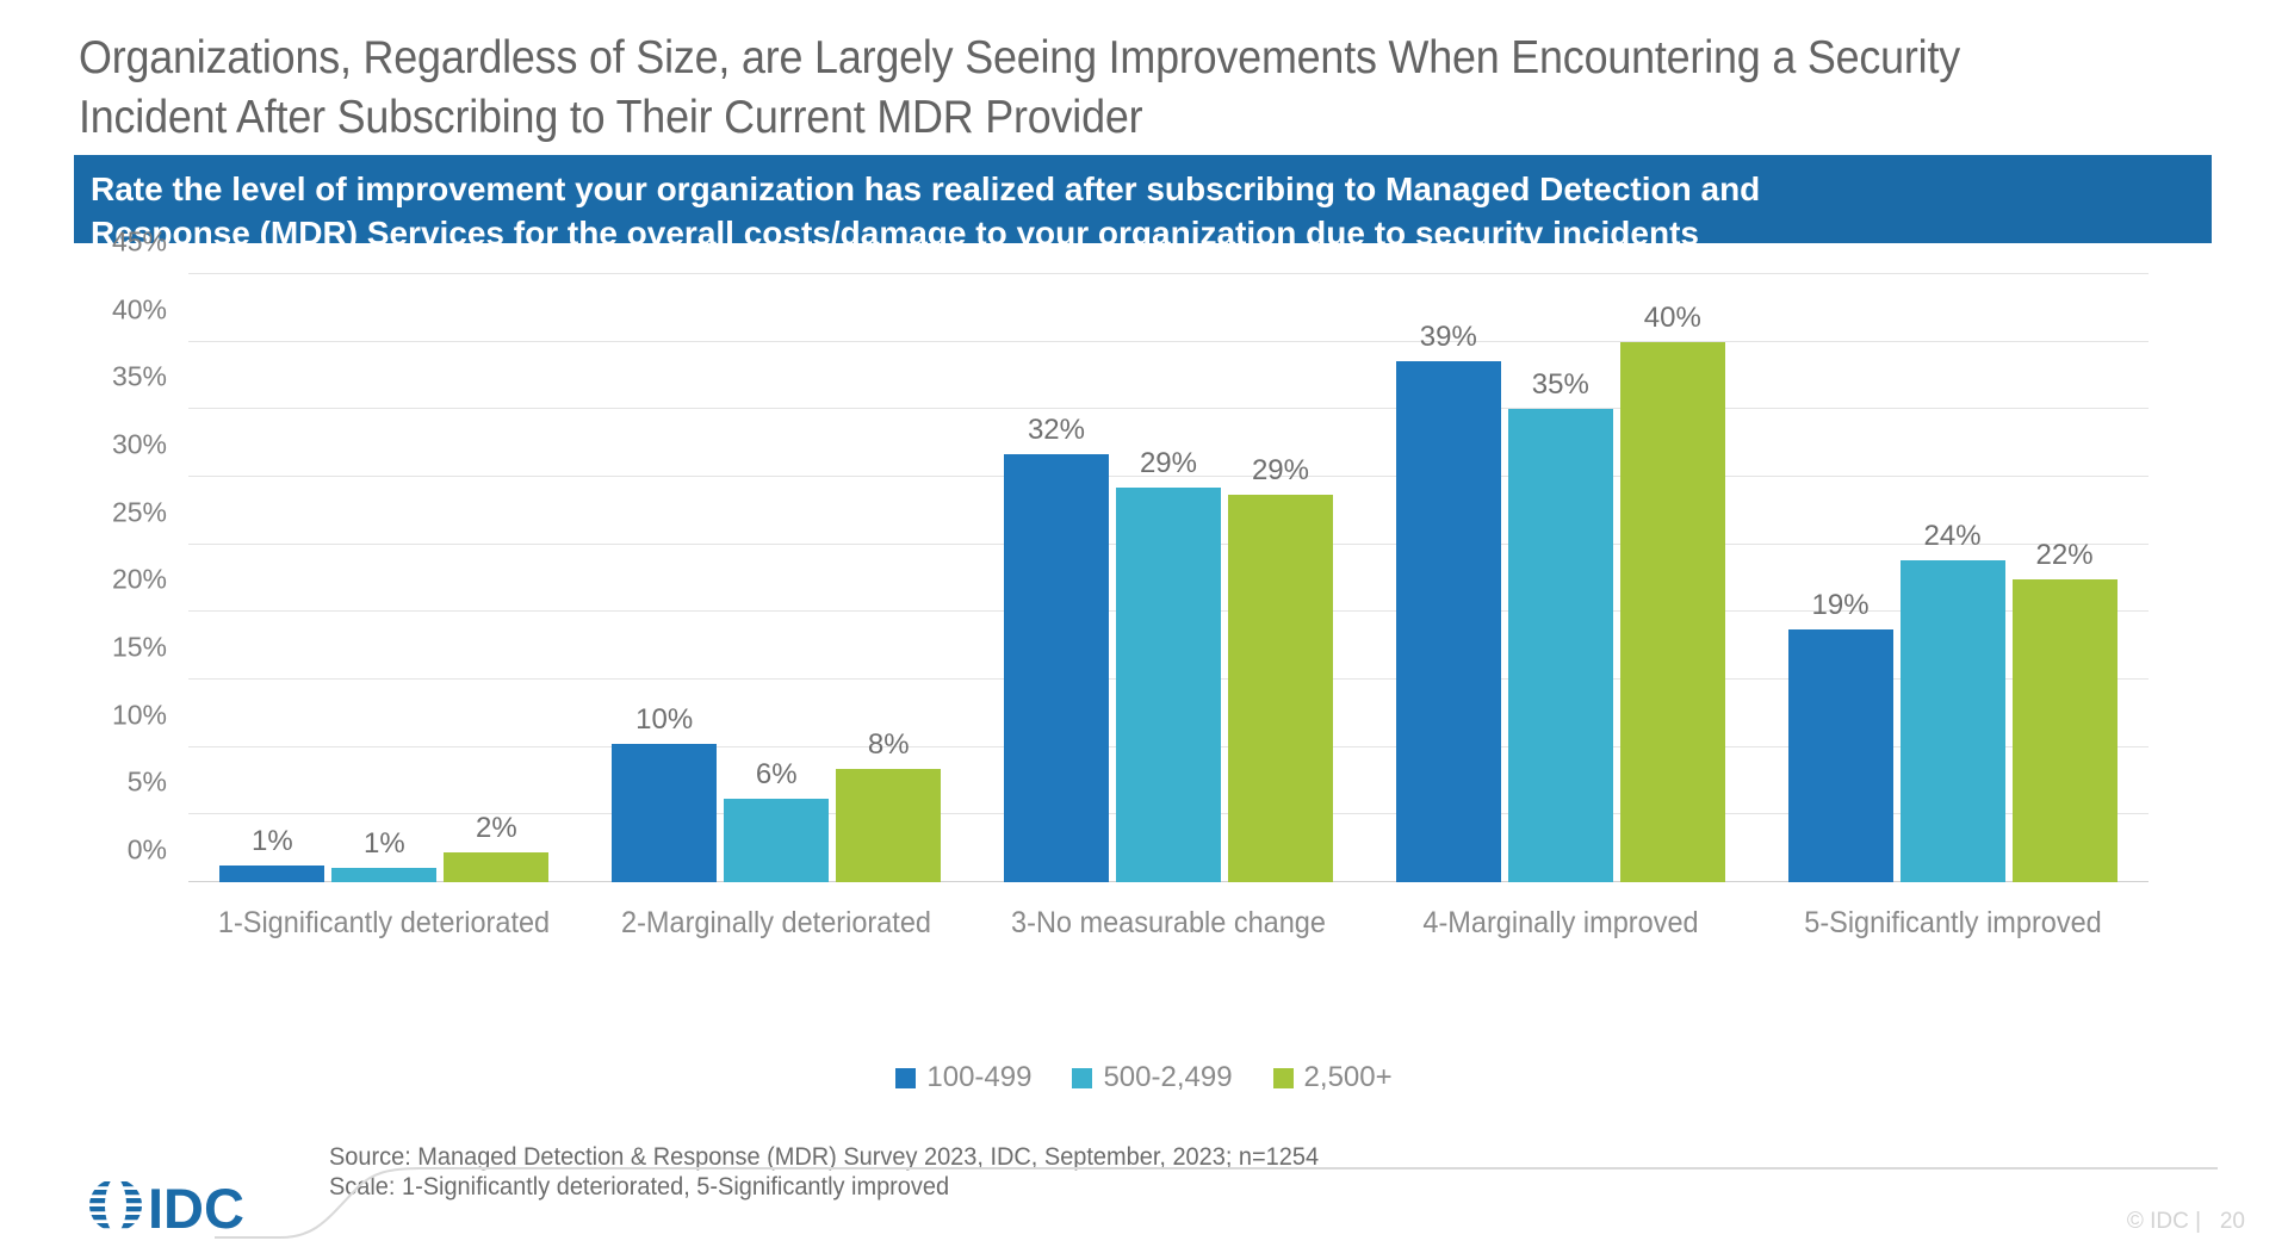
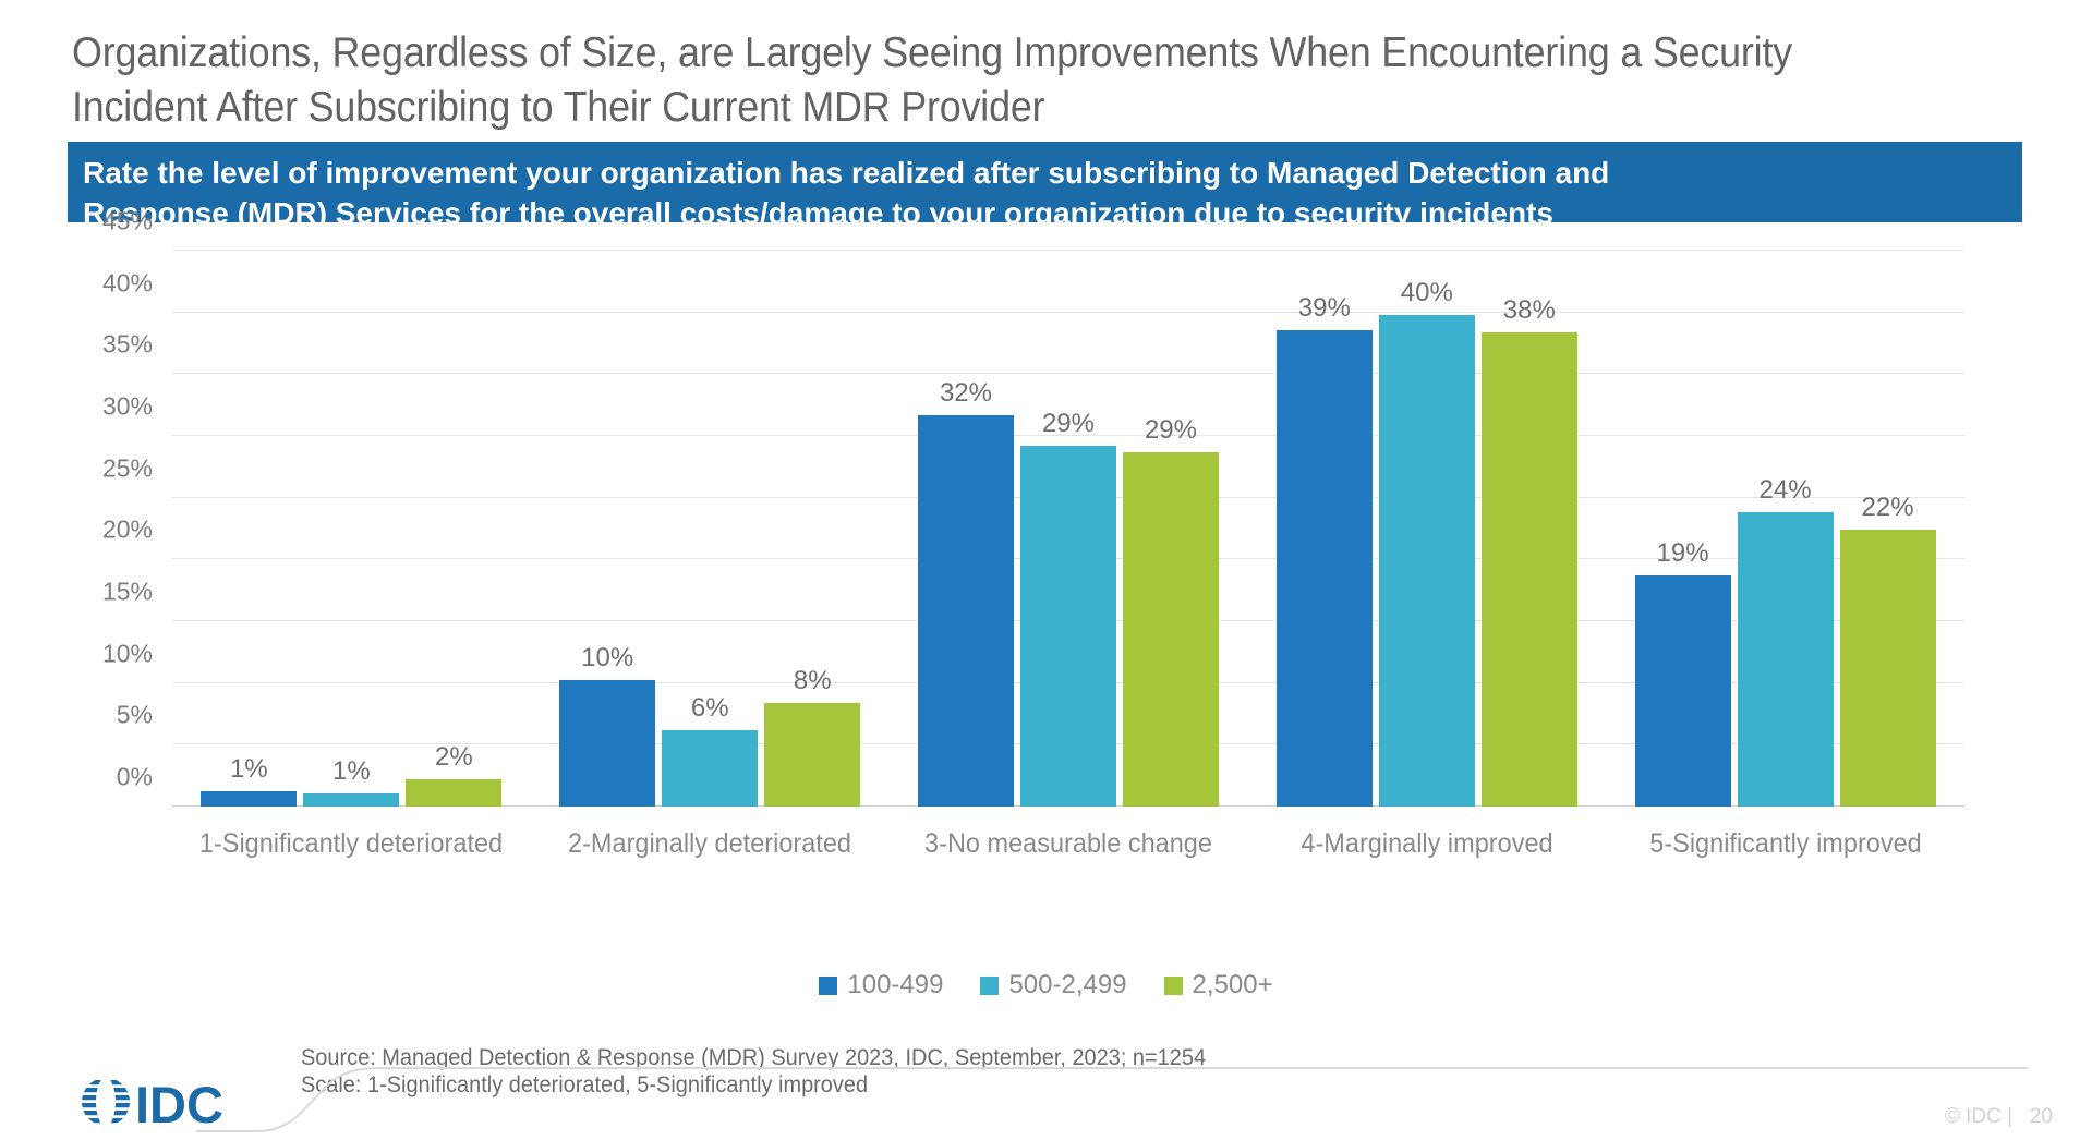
500-2,499/4-Marginally improved: 35% -> 40%
2,500+/4-Marginally improved: 40% -> 38%
